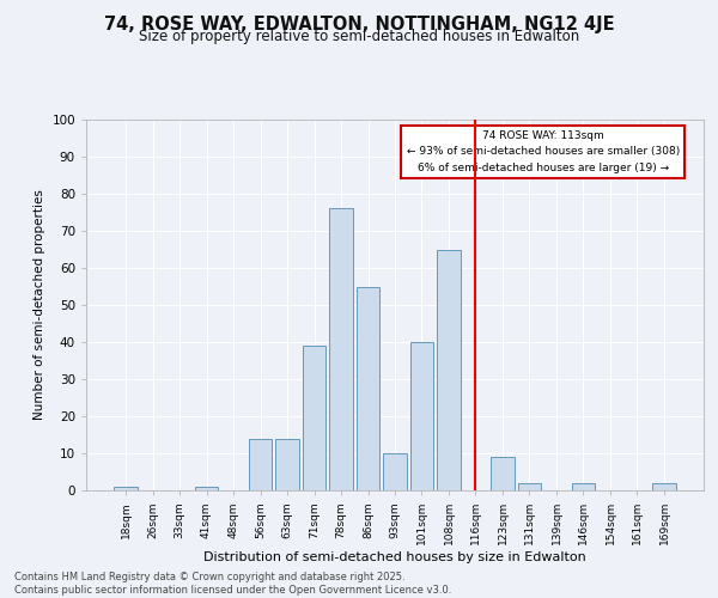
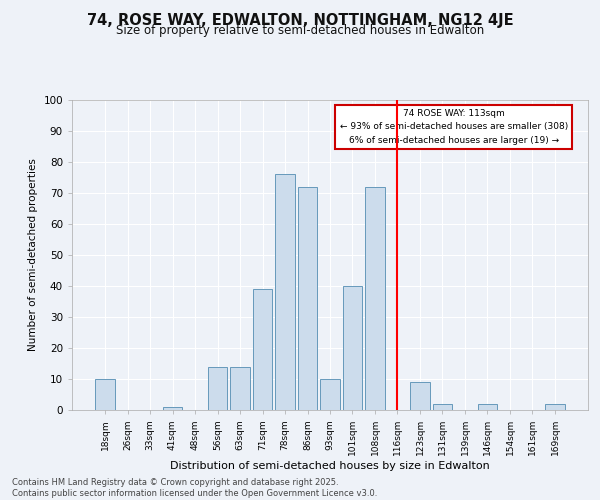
18sqm: 1 -> 10
86sqm: 55 -> 72
108sqm: 65 -> 72
